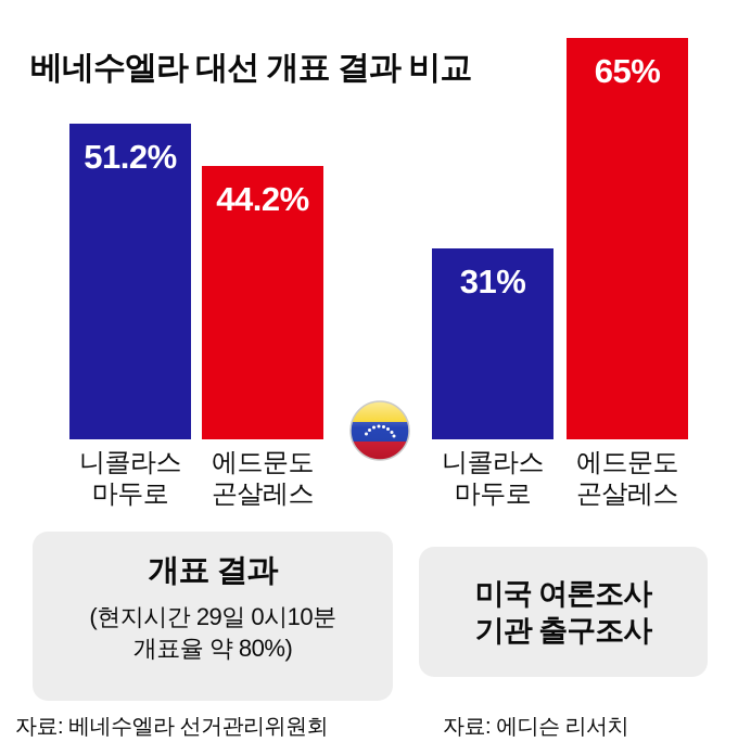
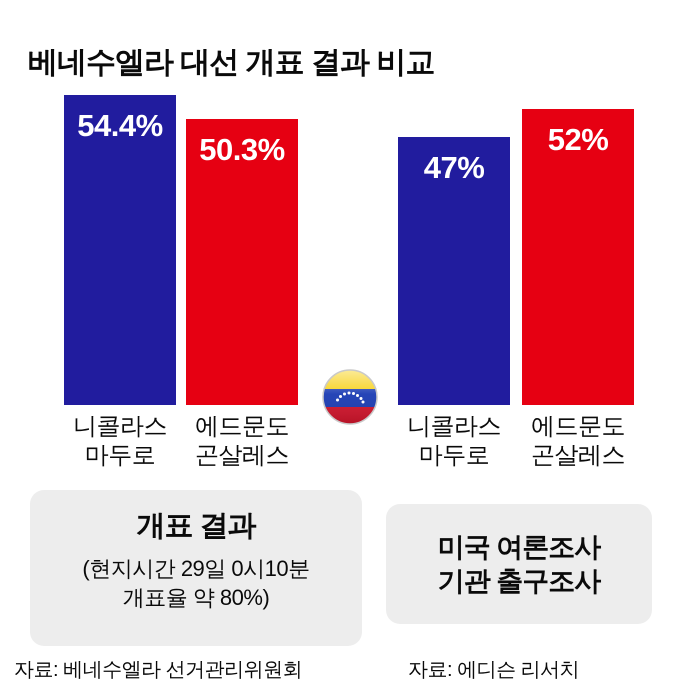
니콜라스 마두로/개표 결과: 51.2% -> 54.4%
에드문도 곤살레스/개표 결과: 44.2% -> 50.3%
니콜라스 마두로/미국 여론조사 기관 출구조사: 31% -> 47%
에드문도 곤살레스/미국 여론조사 기관 출구조사: 65% -> 52%
